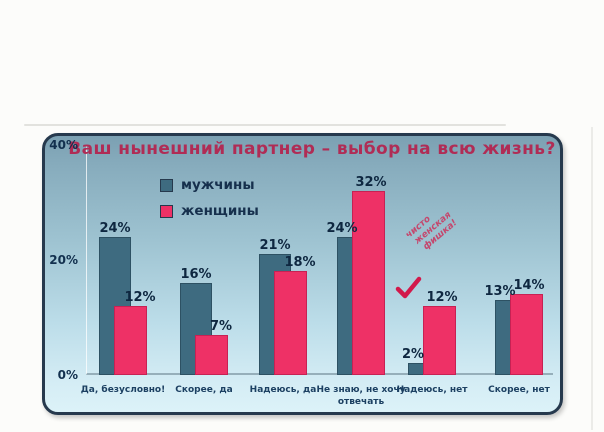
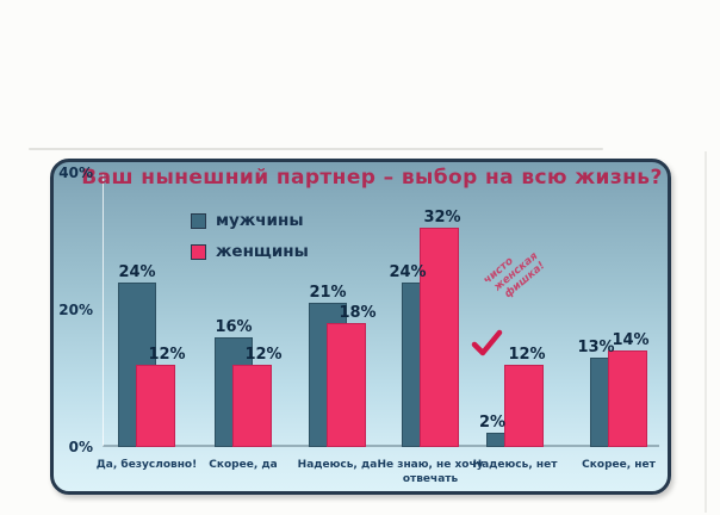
женщины/Скорее, да: 7% -> 12%
